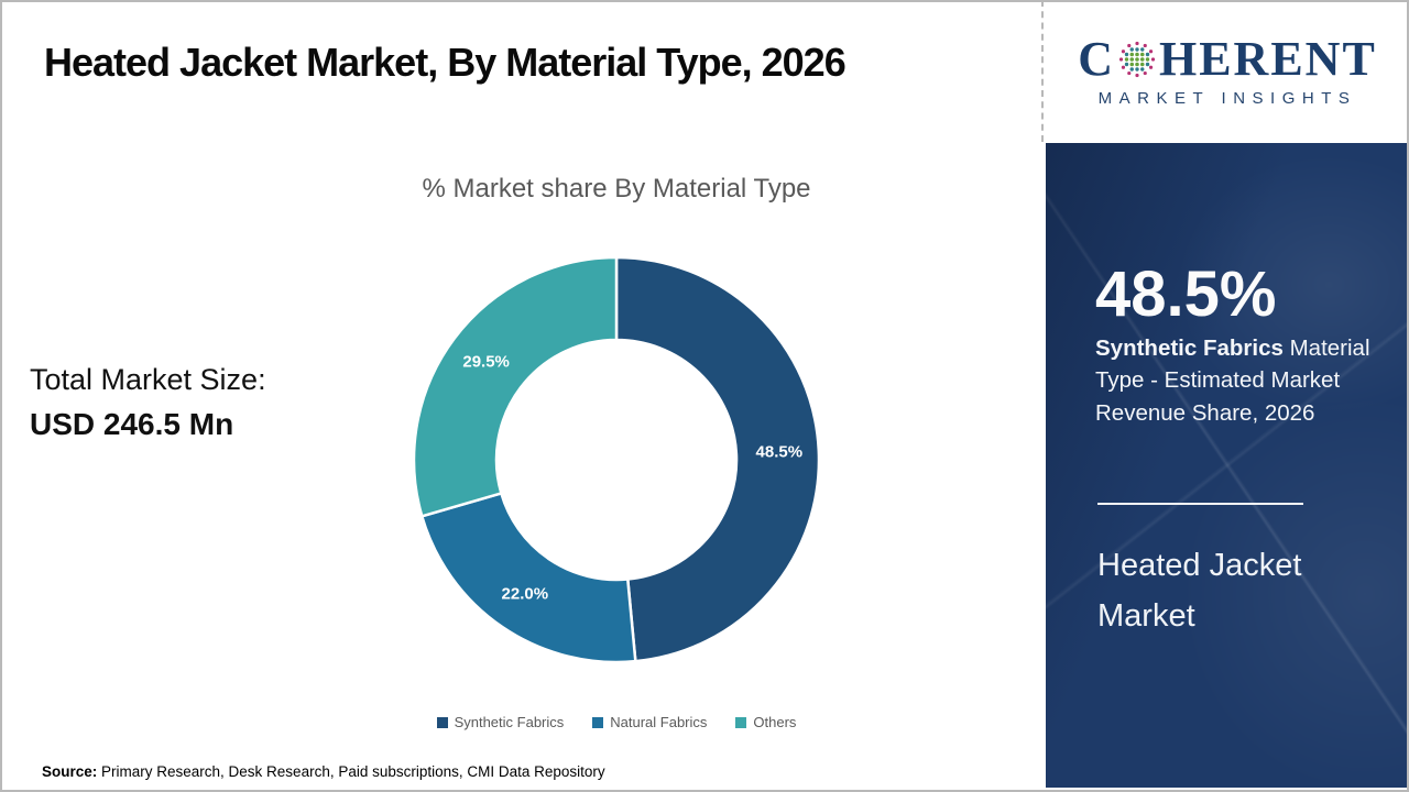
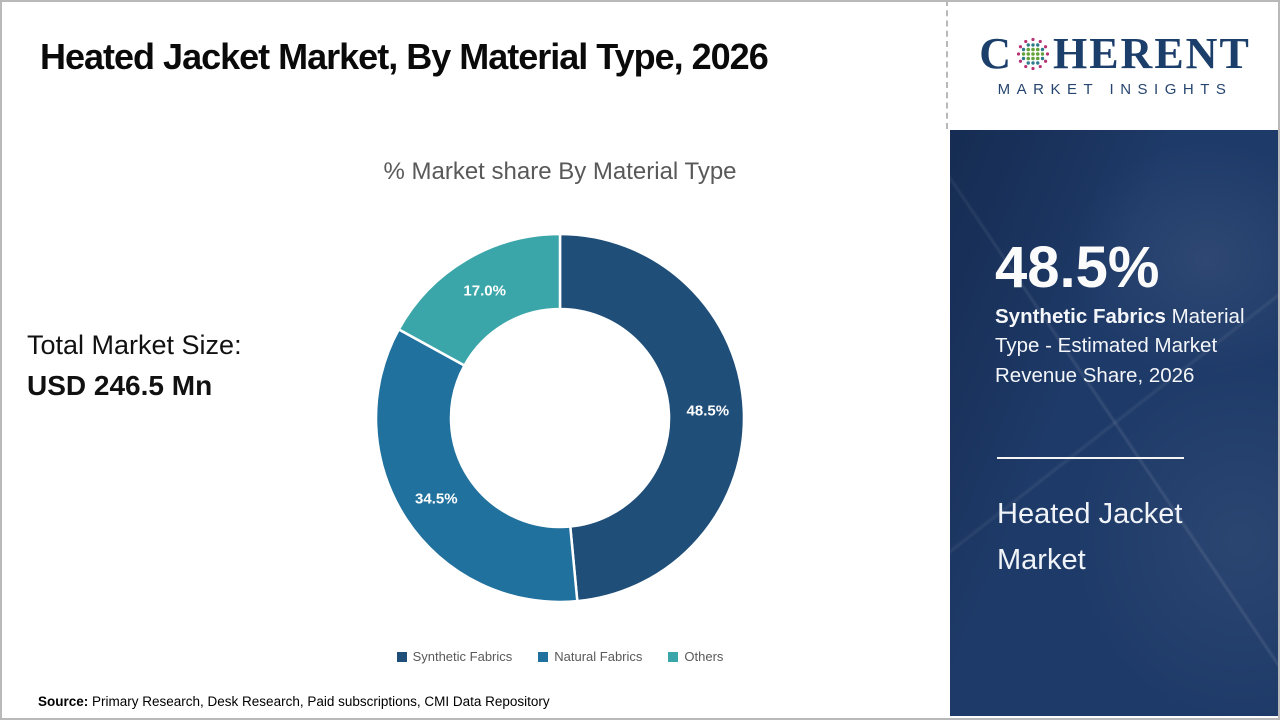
Natural Fabrics: 22.0% -> 34.5%
Others: 29.5% -> 17.0%
